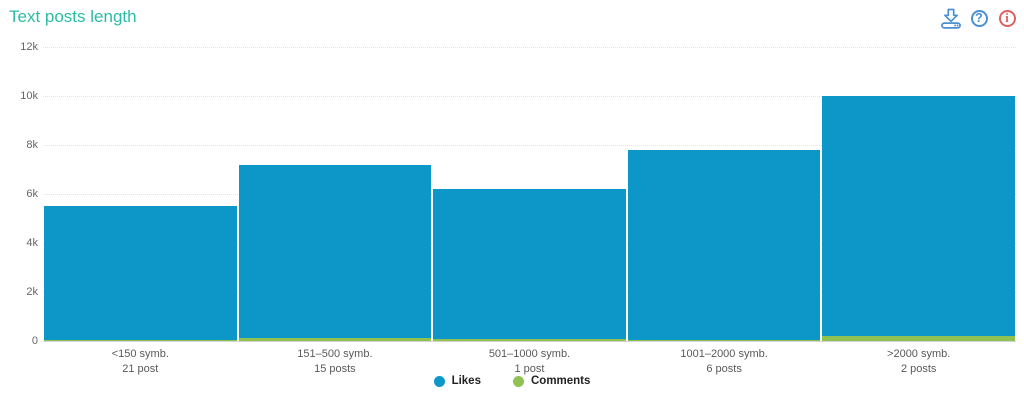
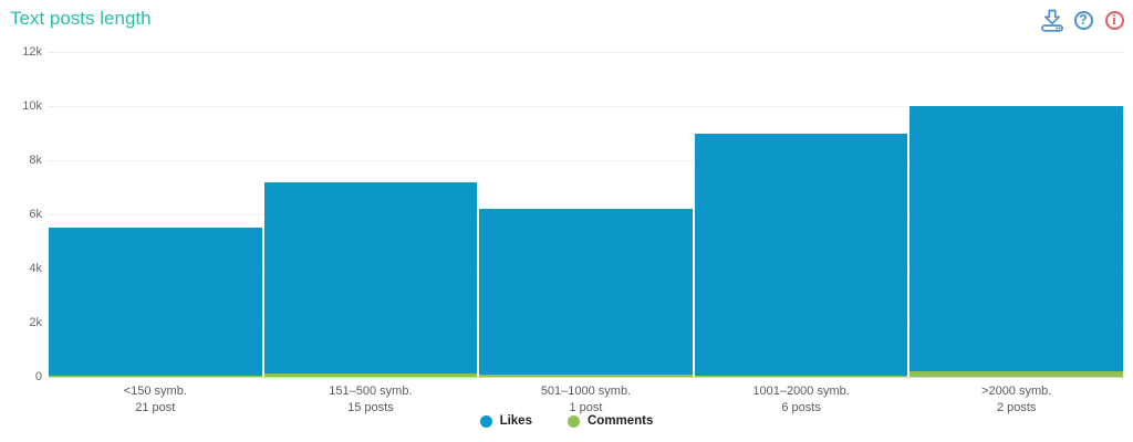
Likes/1001–2000 symb.: 7.8k -> 9.0k
